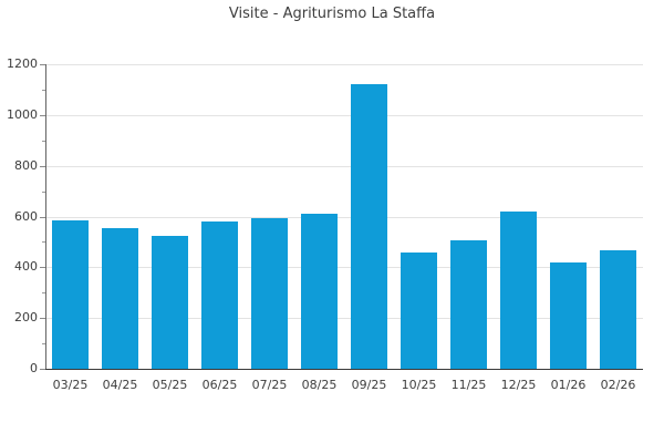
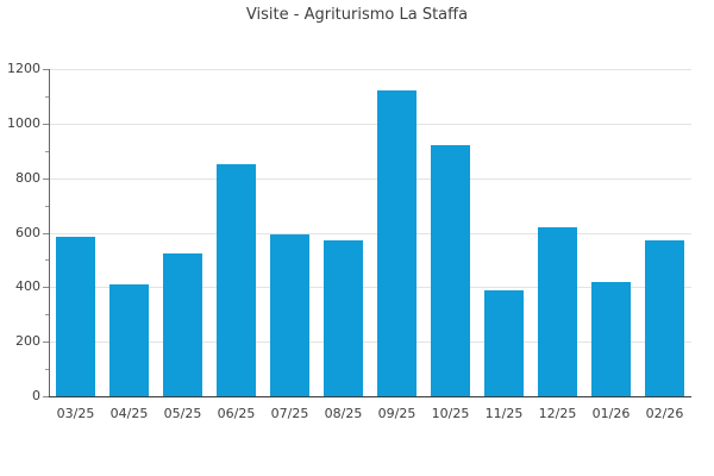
04/25: 560 -> 410
06/25: 580 -> 850
08/25: 610 -> 570
10/25: 460 -> 920
11/25: 500 -> 390
02/26: 460 -> 570
